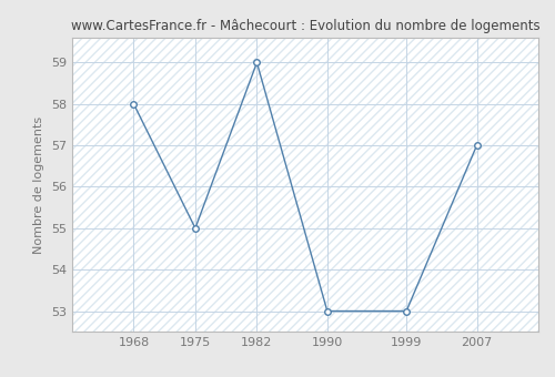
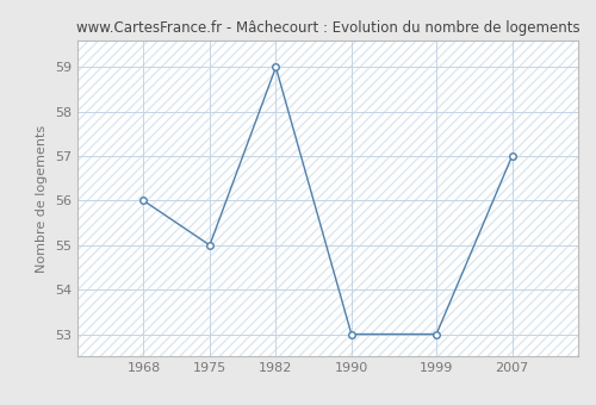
1968: 58 -> 56
